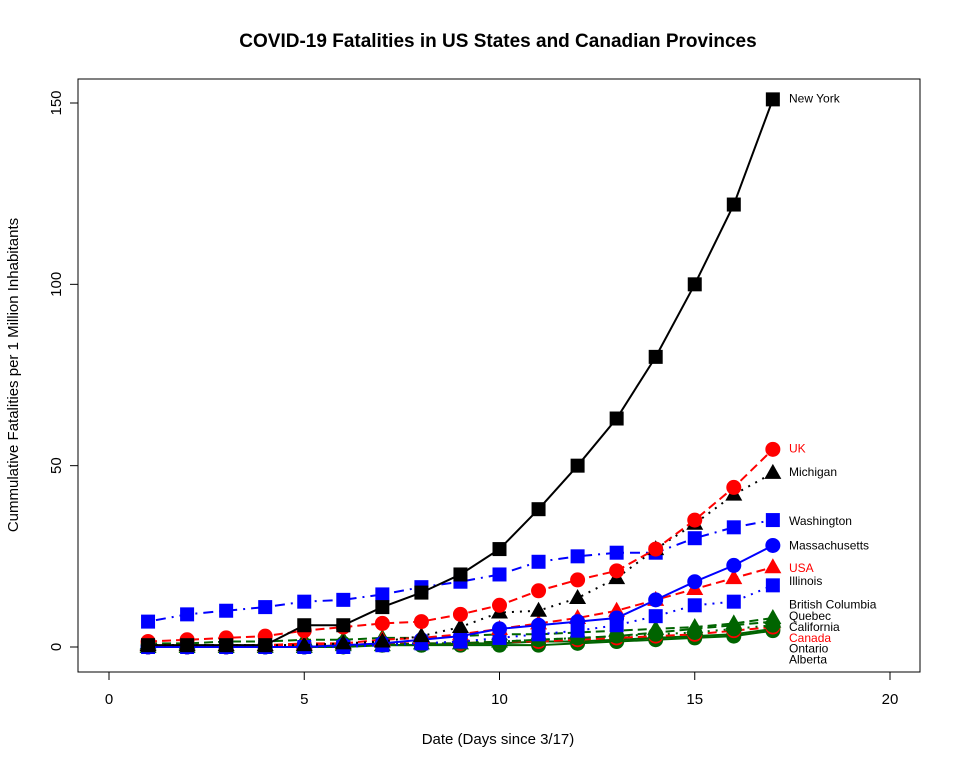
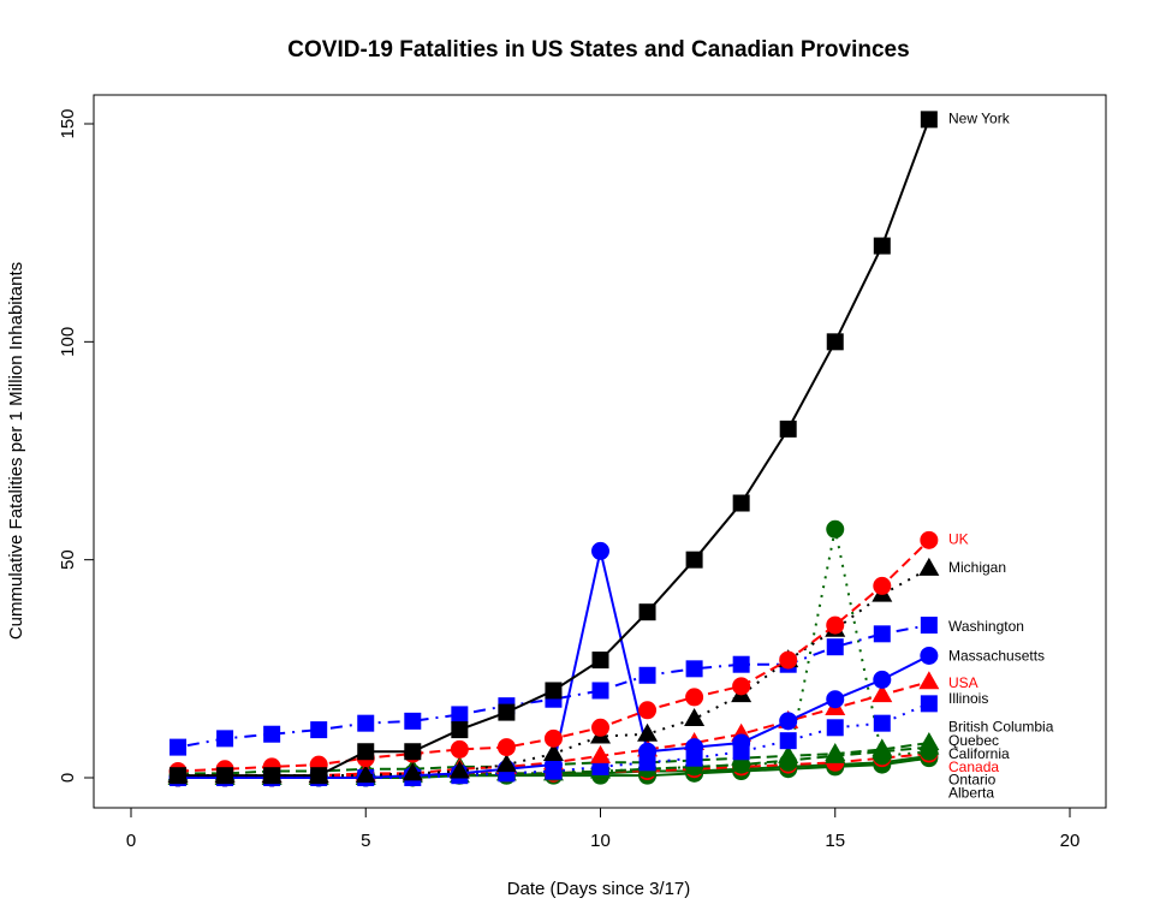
Massachusetts/10: 5 -> 52
California/15: 4 -> 57
